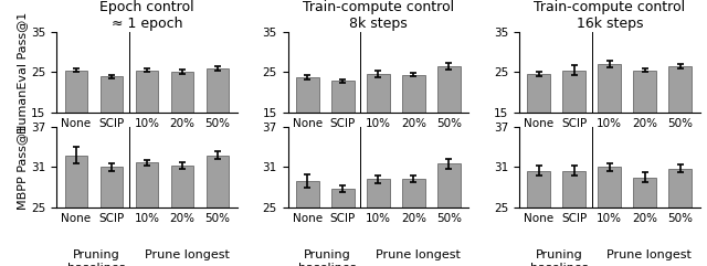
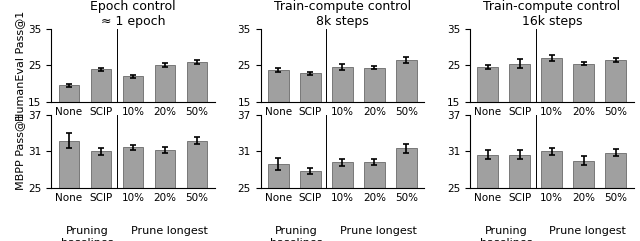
Epoch control ≈ 1 epoch/None: 25.5 -> 19.5
Epoch control ≈ 1 epoch/10%: 25.5 -> 22.0
